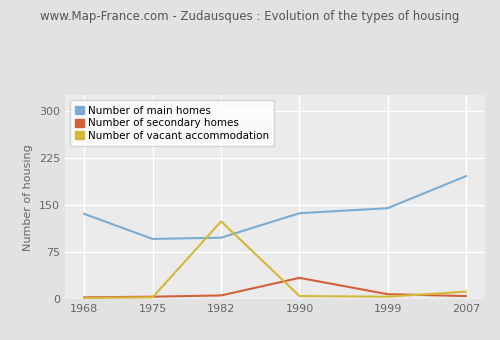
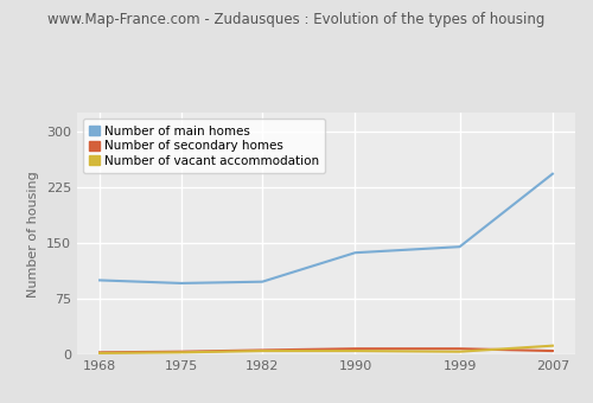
Number of main homes/1968: 136 -> 100
Number of vacant accommodation/1982: 124 -> 5
Number of secondary homes/1990: 34 -> 8
Number of main homes/2007: 196 -> 243
